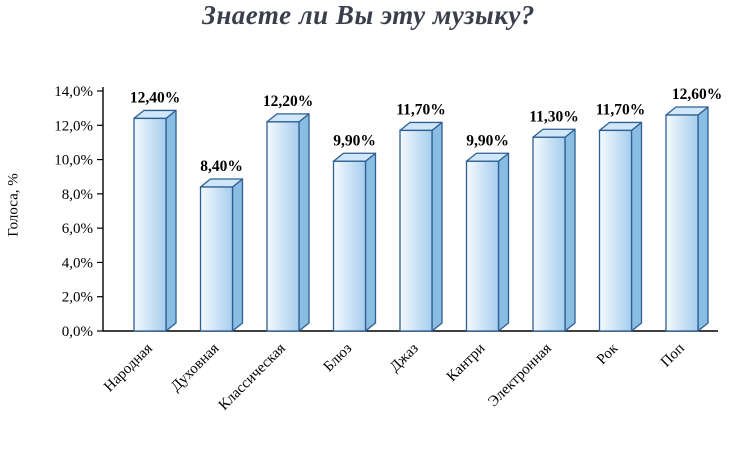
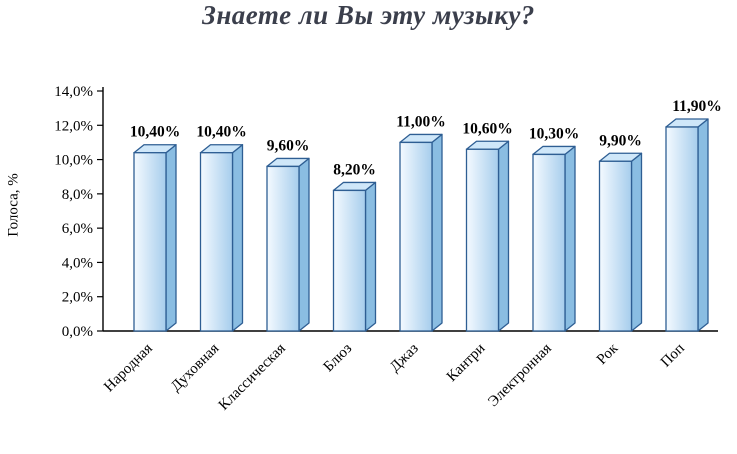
Народная: 12,40% -> 10,40%
Духовная: 8,40% -> 10,40%
Классическая: 12,20% -> 9,60%
Блюз: 9,90% -> 8,20%
Джаз: 11,70% -> 11,00%
Кантри: 9,90% -> 10,60%
Электронная: 11,30% -> 10,30%
Рок: 11,70% -> 9,90%
Поп: 12,60% -> 11,90%
